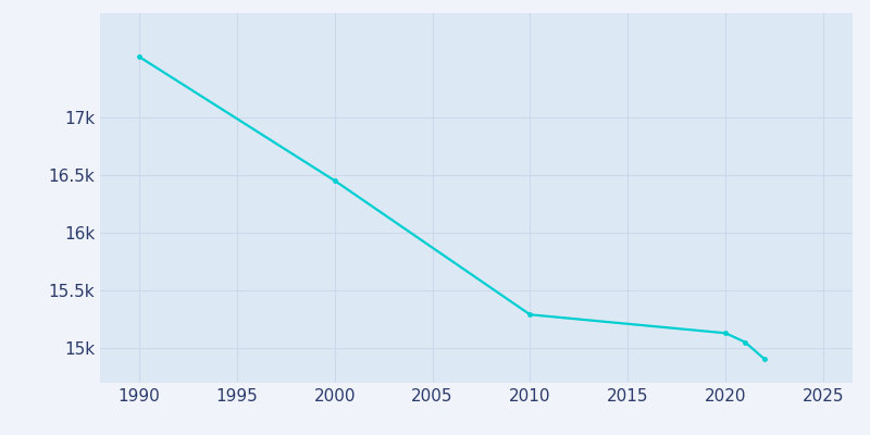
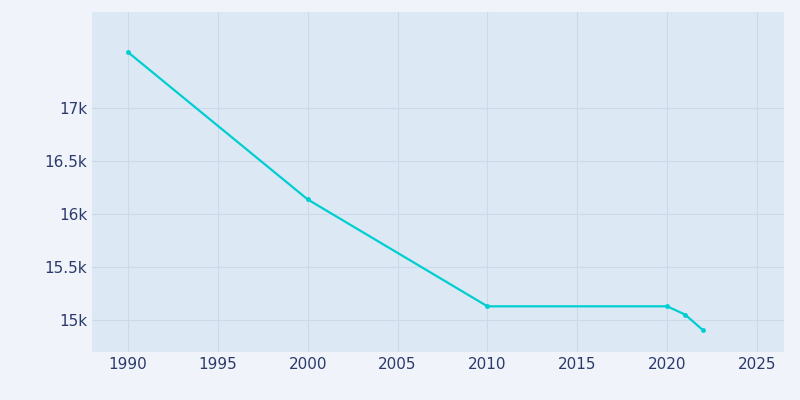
2000: 16.45k -> 16.14k
2010: 15.29k -> 15.13k
